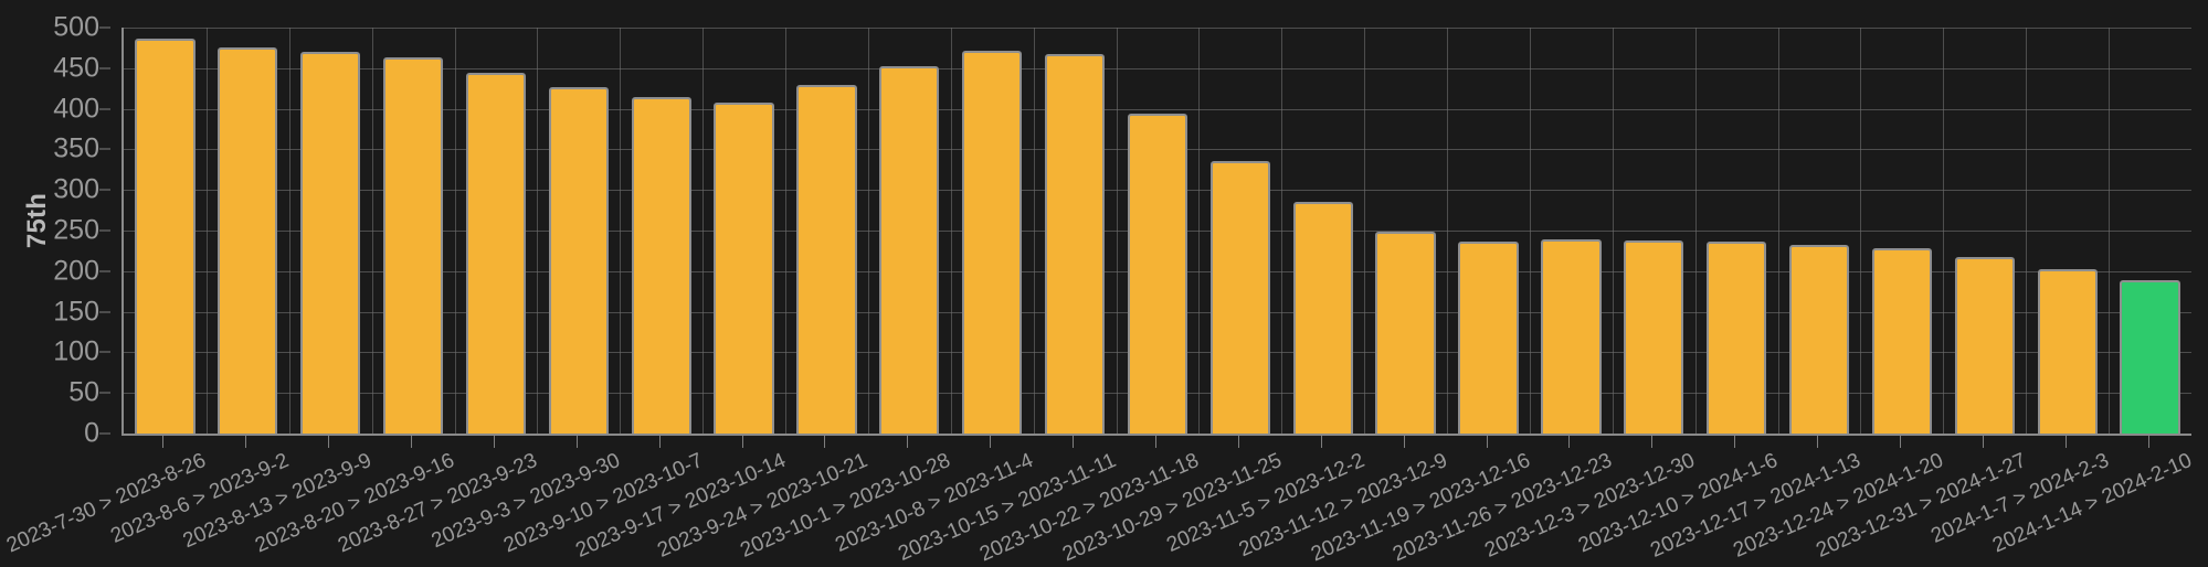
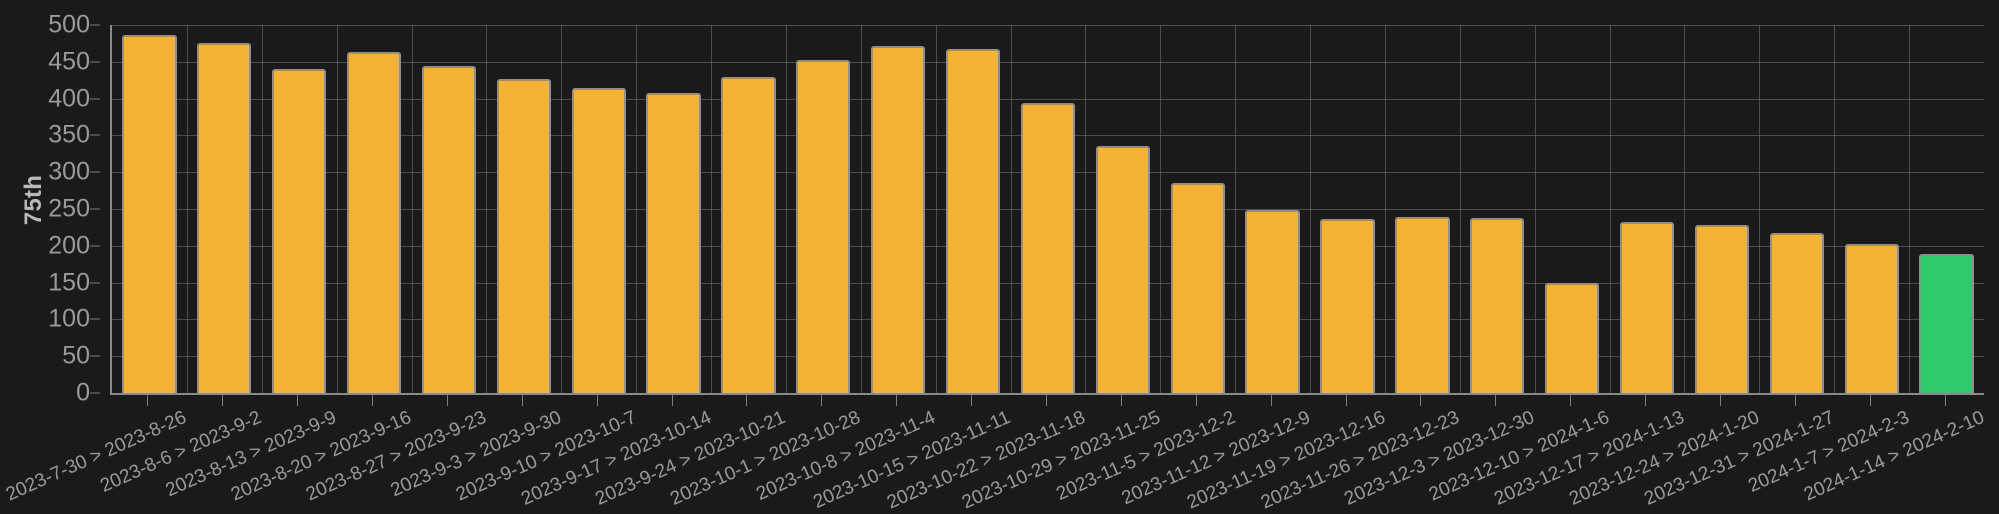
2023-8-13 > 2023-9-9: 470 -> 440
2023-12-10 > 2024-1-6: 240 -> 150
